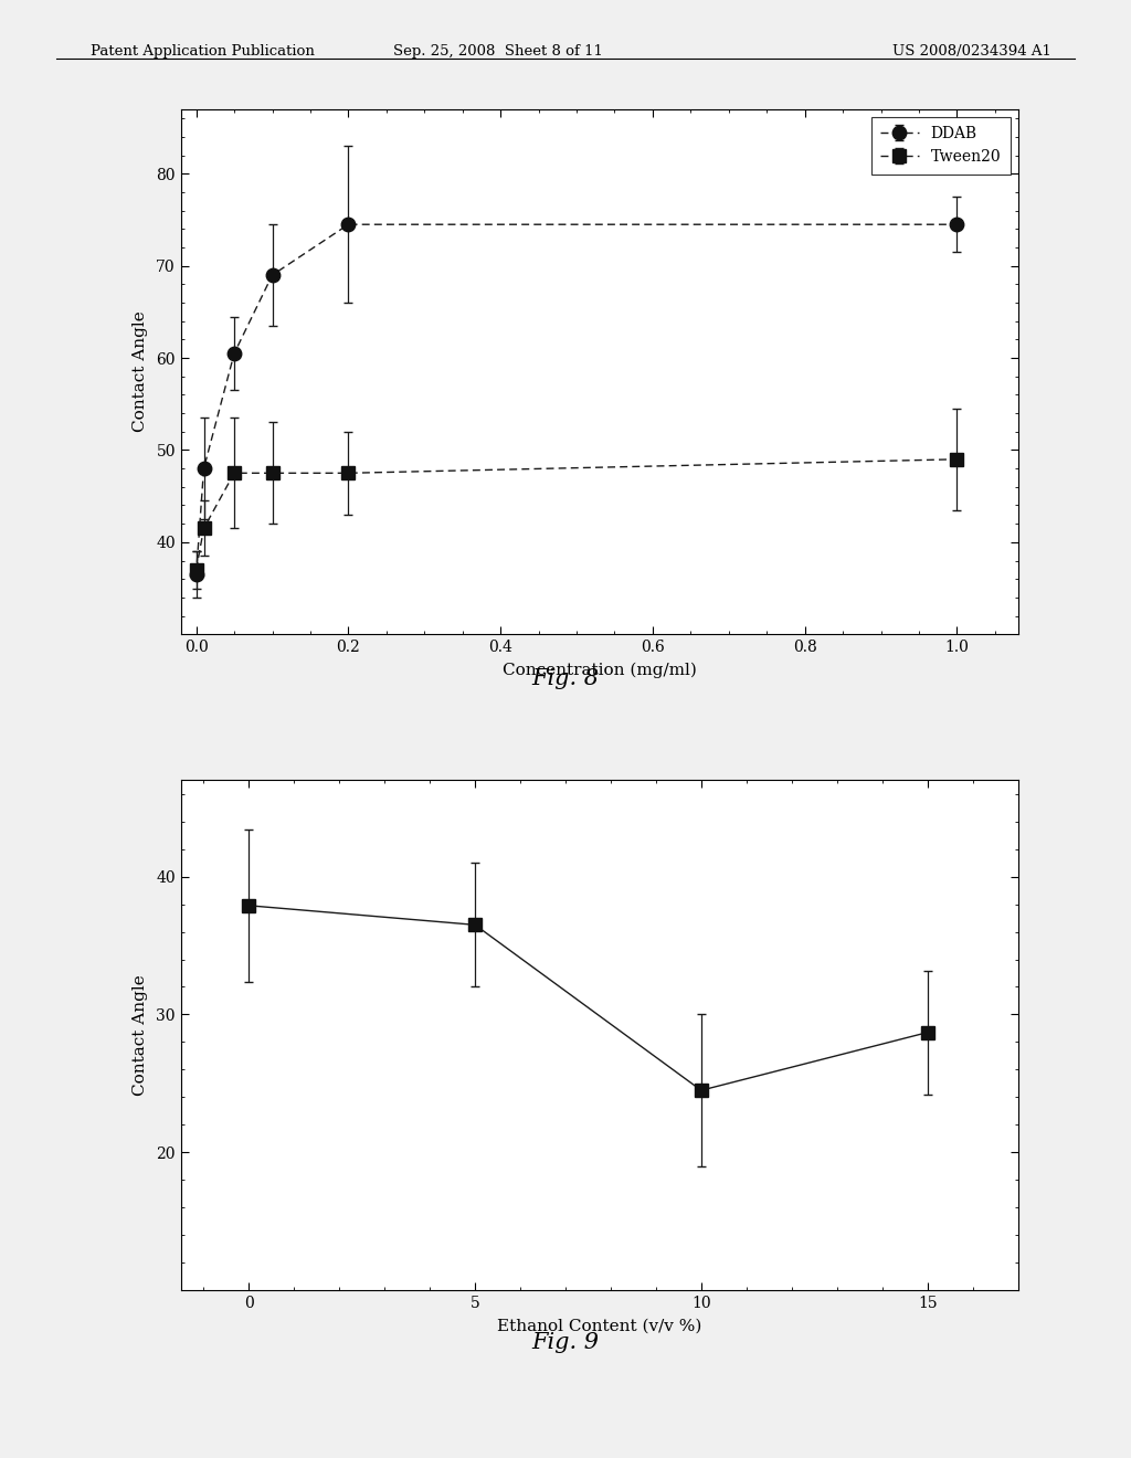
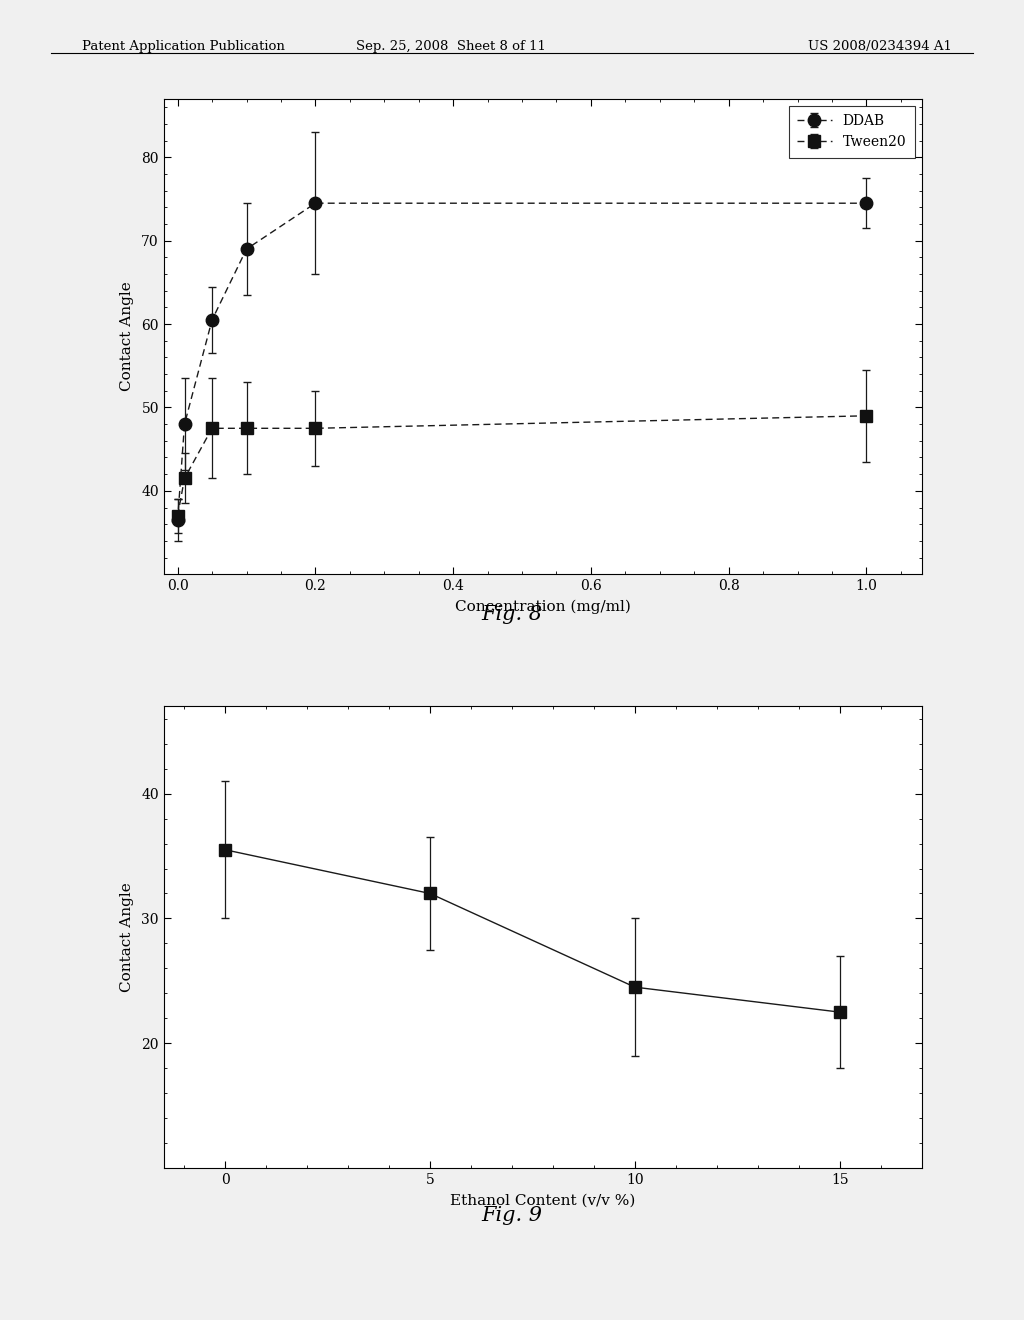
0: 37.9 -> 35.5
5: 36.5 -> 32.0
15: 28.7 -> 22.5
